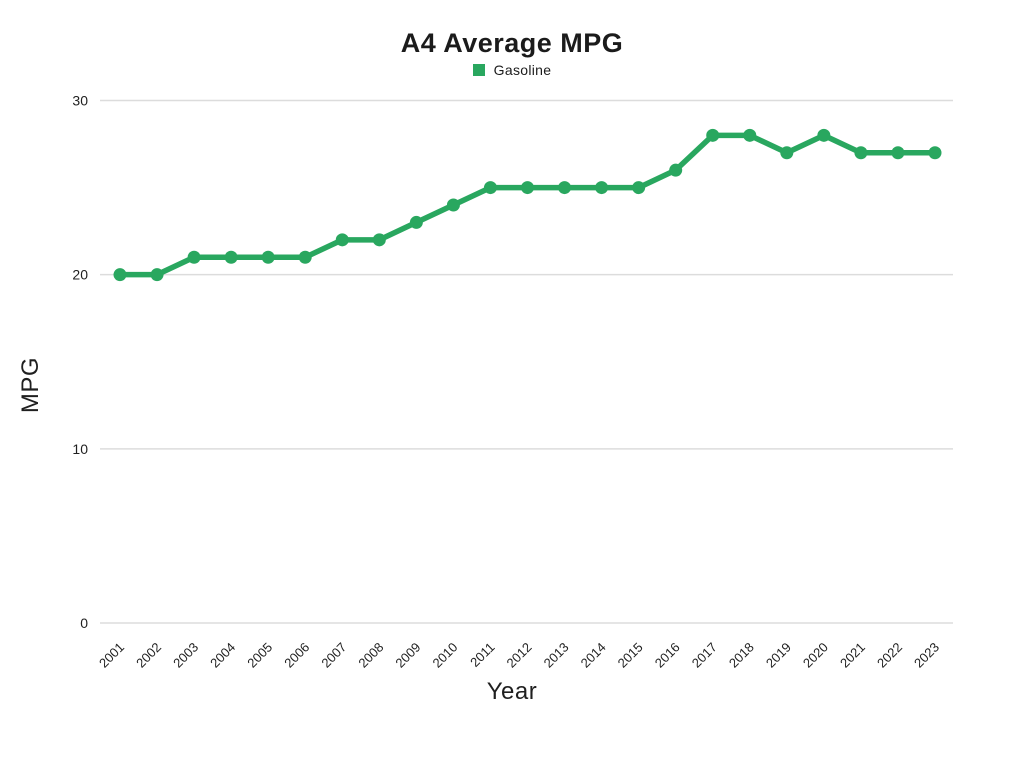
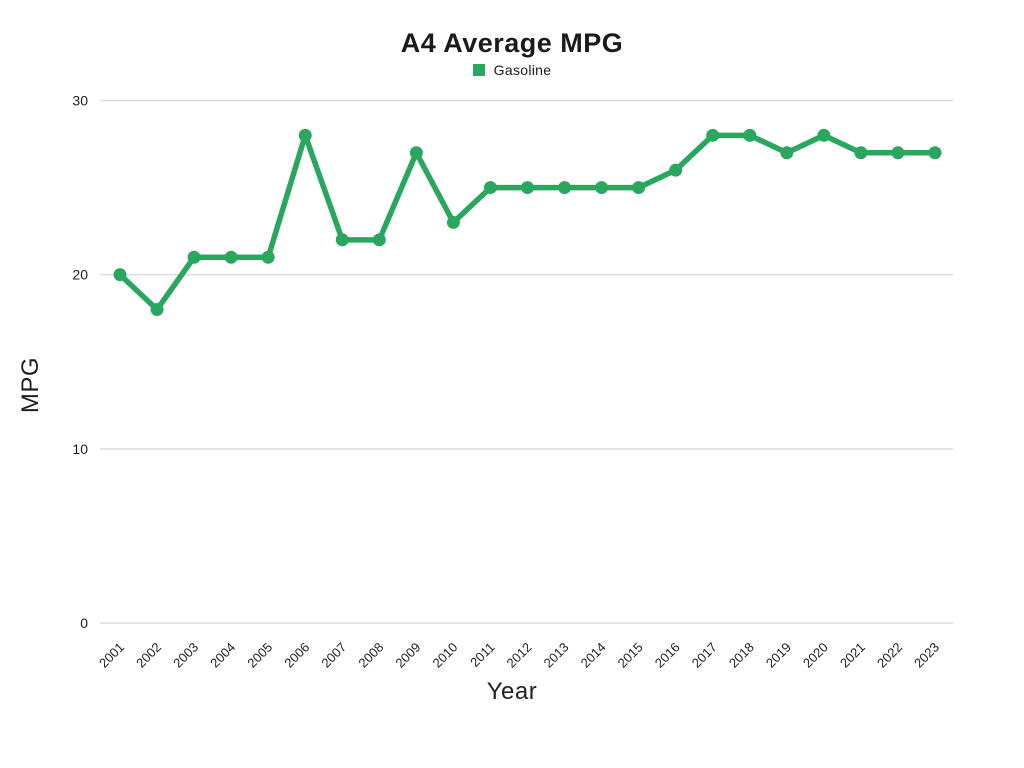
2002: 20 -> 18
2006: 21 -> 28
2009: 23 -> 27
2010: 24 -> 23
